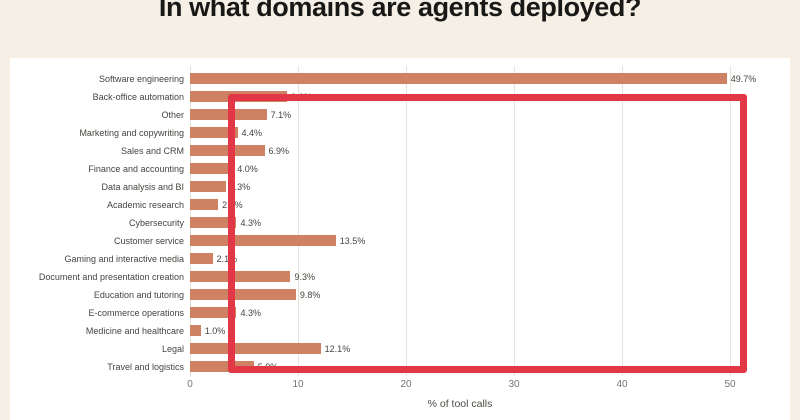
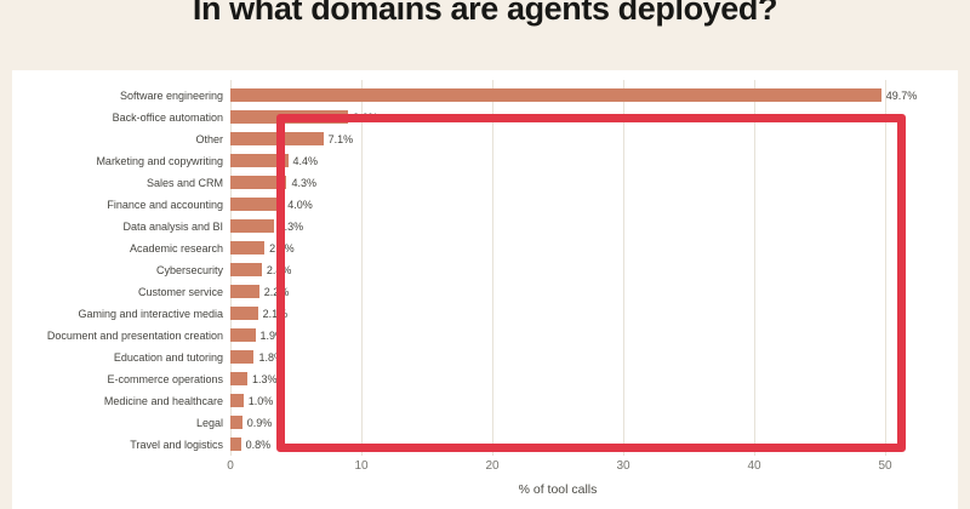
Sales and CRM: 6.9% -> 4.3%
Cybersecurity: 4.3% -> 2.4%
Customer service: 13.5% -> 2.2%
Document and presentation creation: 9.3% -> 1.9%
Education and tutoring: 9.8% -> 1.8%
E-commerce operations: 4.3% -> 1.3%
Legal: 12.1% -> 0.9%
Travel and logistics: 5.9% -> 0.8%
